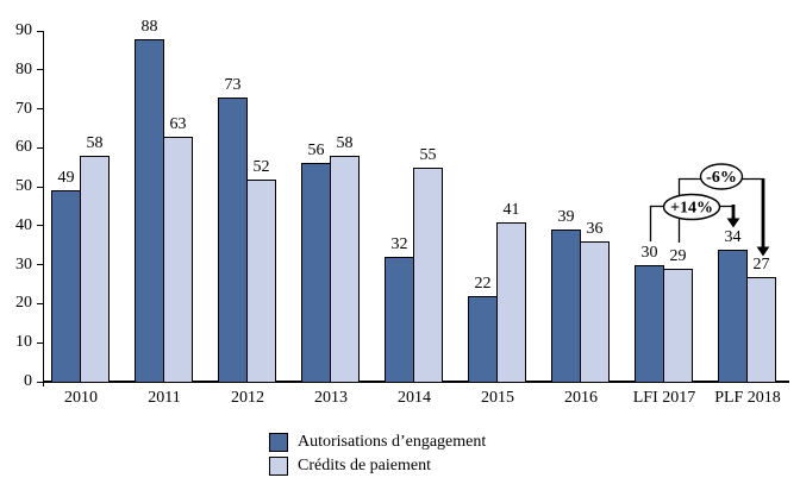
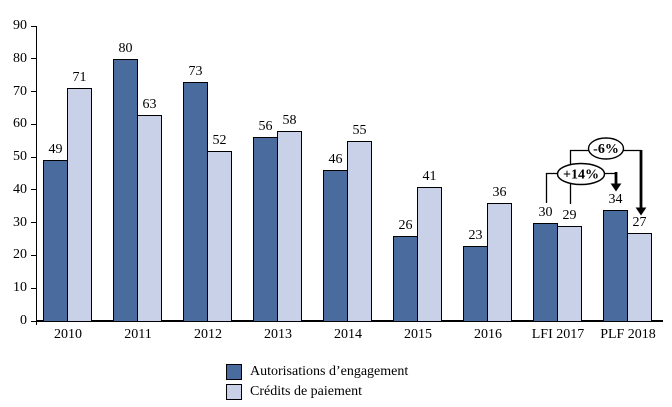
Crédits de paiement/2010: 58 -> 71
Autorisations d’engagement/2011: 88 -> 80
Autorisations d’engagement/2014: 32 -> 46
Autorisations d’engagement/2015: 22 -> 26
Autorisations d’engagement/2016: 39 -> 23
